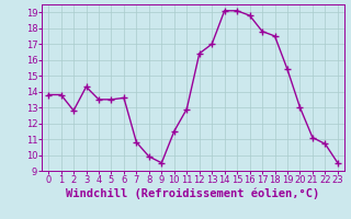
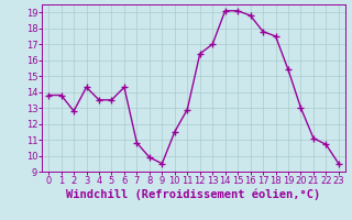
6: 13.6 -> 14.3
